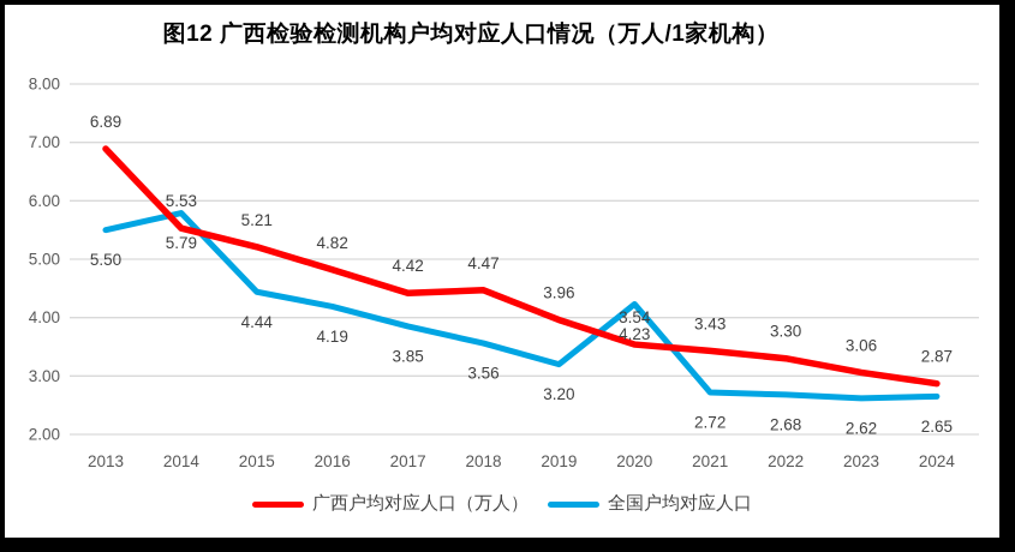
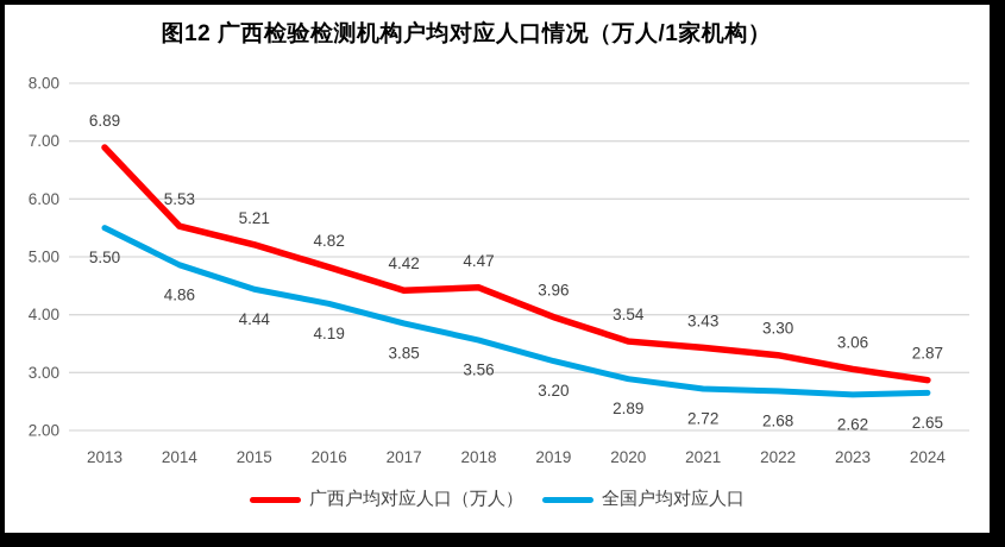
全国户均对应人口/2014: 5.79 -> 4.86
全国户均对应人口/2020: 4.23 -> 2.89
